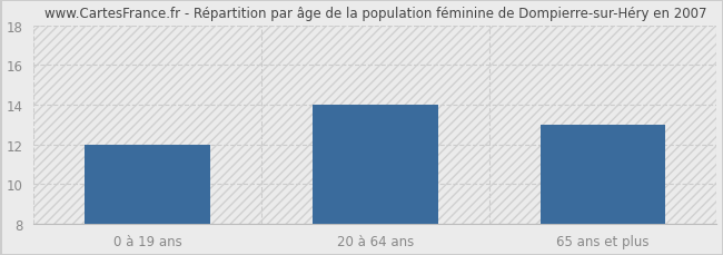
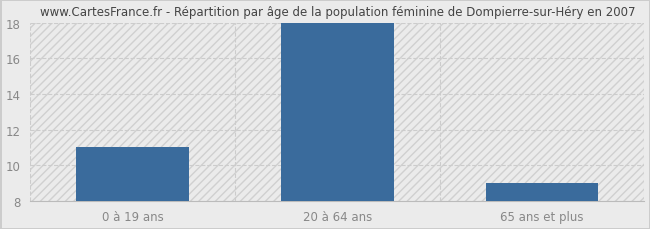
0 à 19 ans: 12 -> 11
20 à 64 ans: 14 -> 18
65 ans et plus: 13 -> 9
